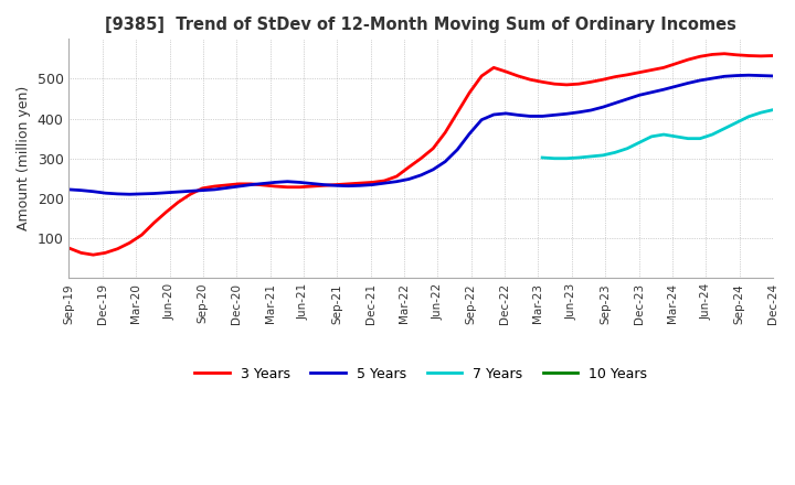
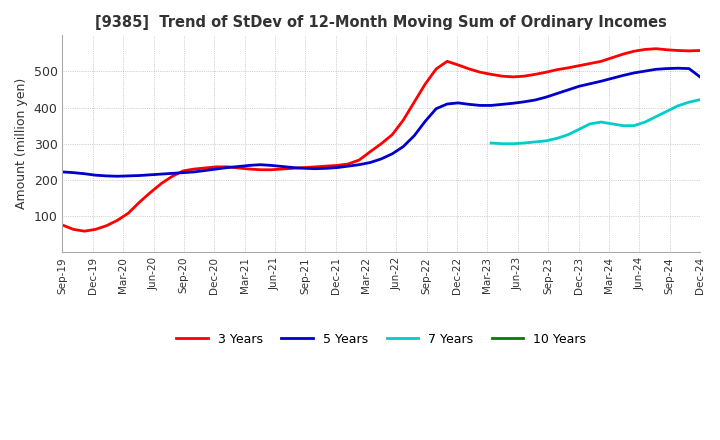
5 Years/Dec-24: 507 -> 485
